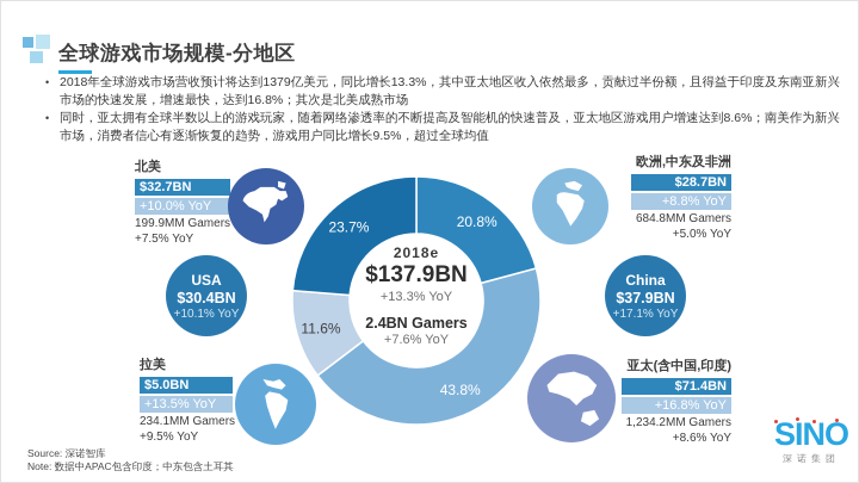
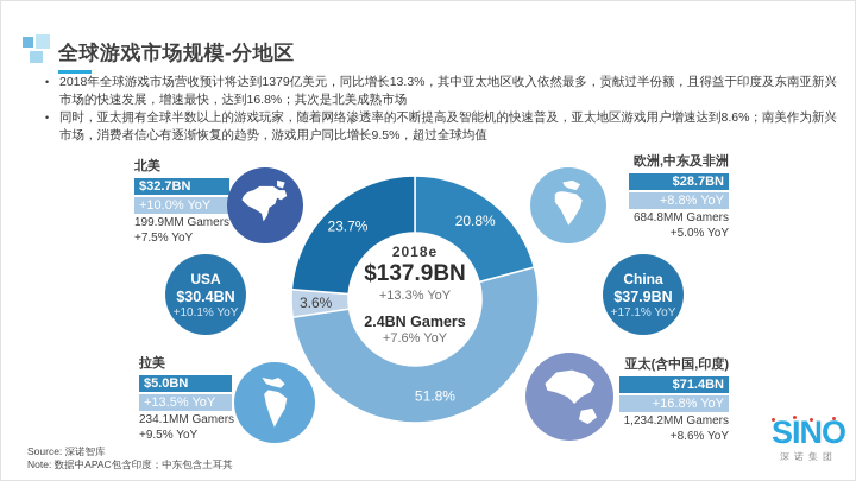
亚太(含中国,印度): 43.8% -> 51.8%
拉美: 11.6% -> 3.6%
